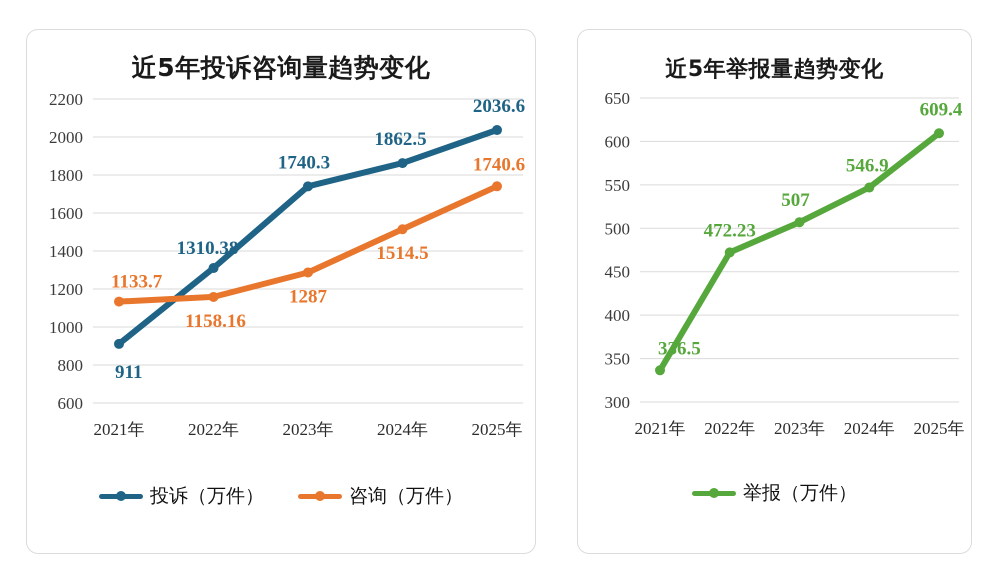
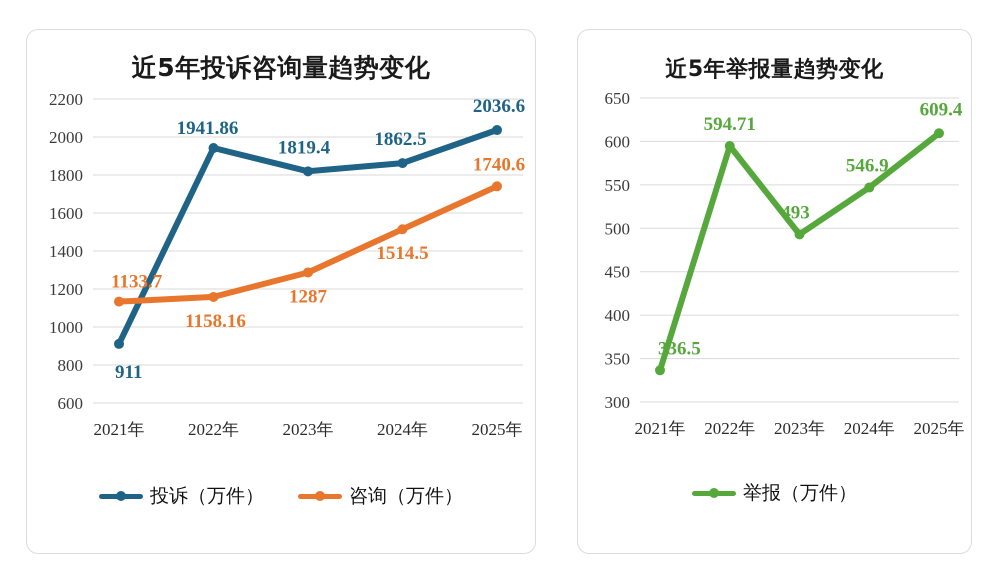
近5年投诉咨询量趋势变化/投诉（万件）/2022年: 1310.38 -> 1941.86
近5年投诉咨询量趋势变化/投诉（万件）/2023年: 1740.3 -> 1819.4
近5年举报量趋势变化/2022年: 472.23 -> 594.71
近5年举报量趋势变化/2023年: 507 -> 493
